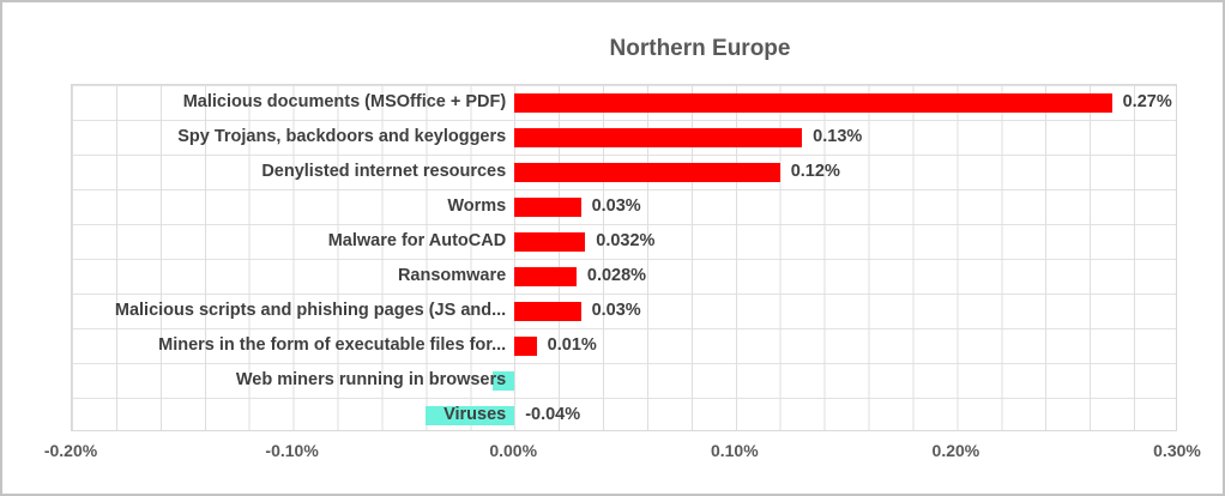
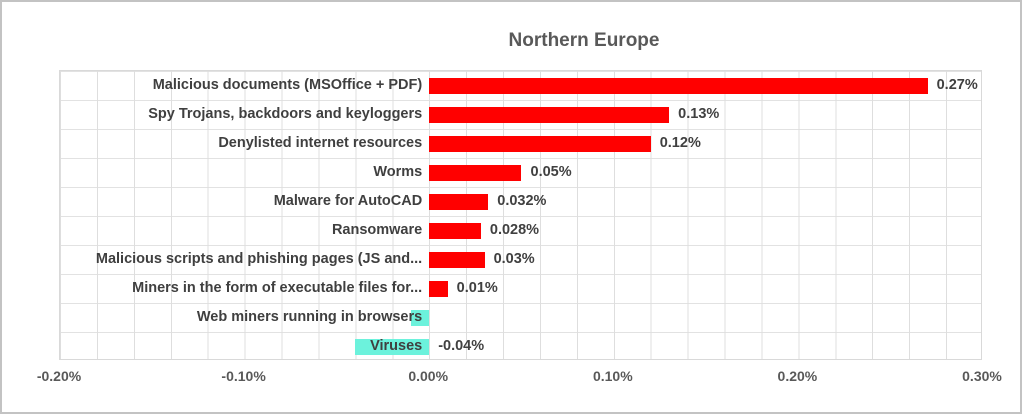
Worms: 0.03% -> 0.05%
